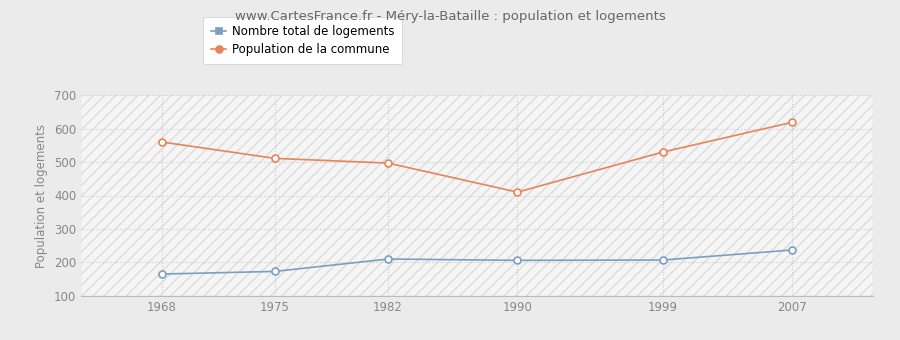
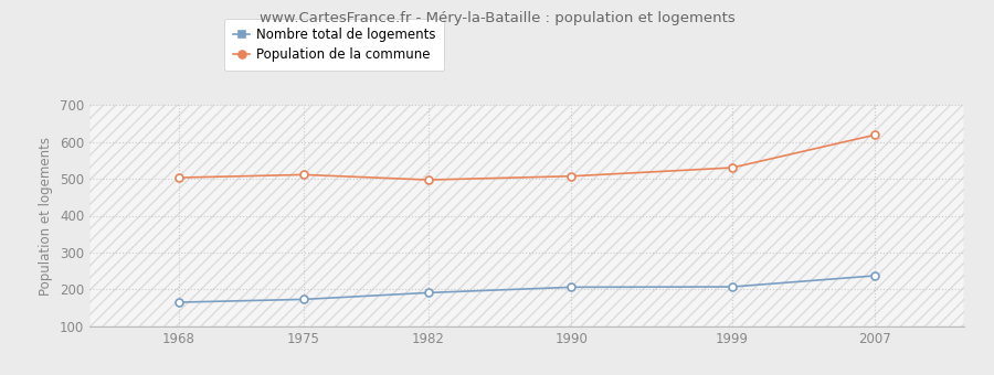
Population de la commune/1968: 560 -> 503
Nombre total de logements/1982: 210 -> 191
Population de la commune/1990: 410 -> 507
